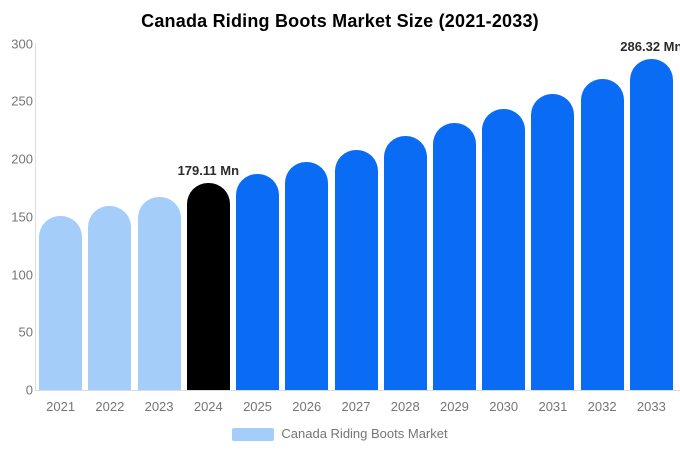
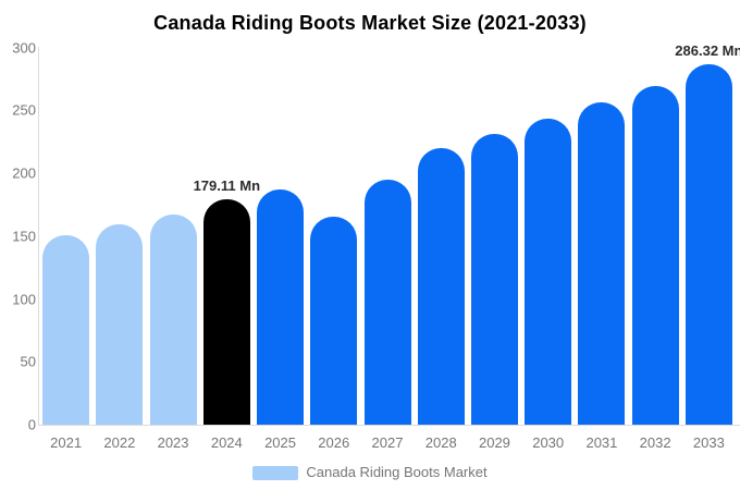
2026: 197 -> 165
2027: 208 -> 195
